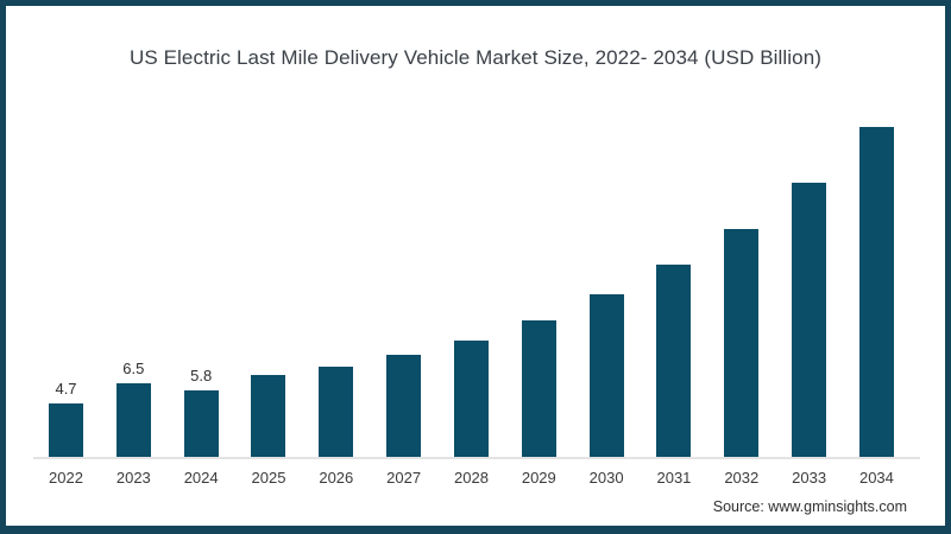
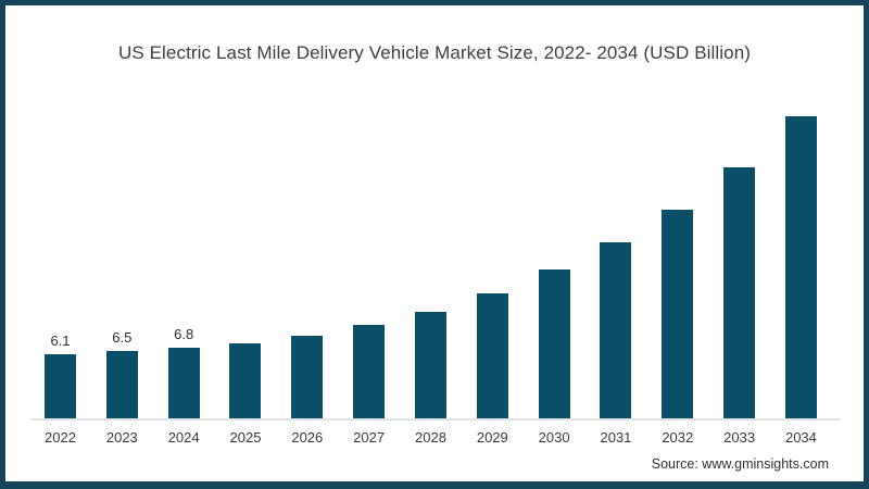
2022: 4.7 -> 6.1
2024: 5.8 -> 6.8
